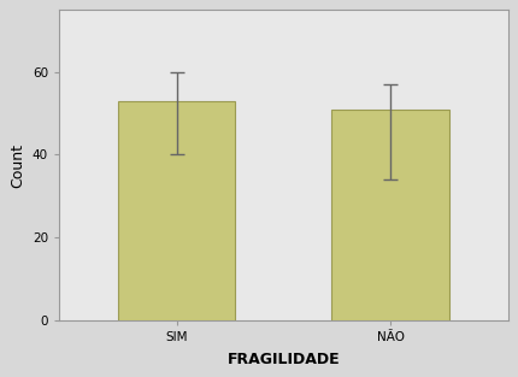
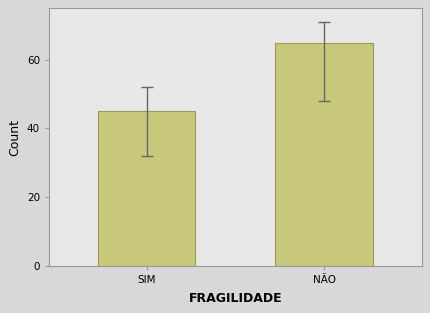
SIM: 53 -> 45
NÃO: 51 -> 65
